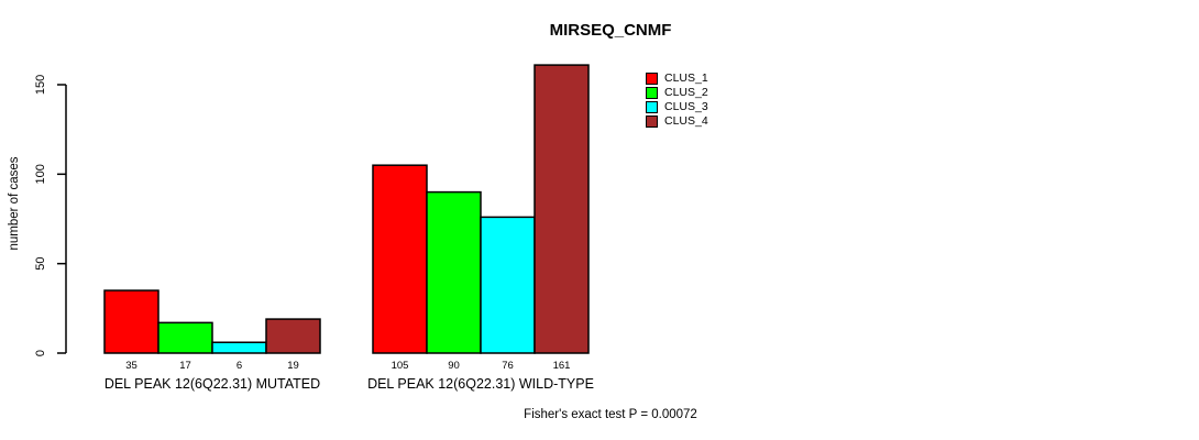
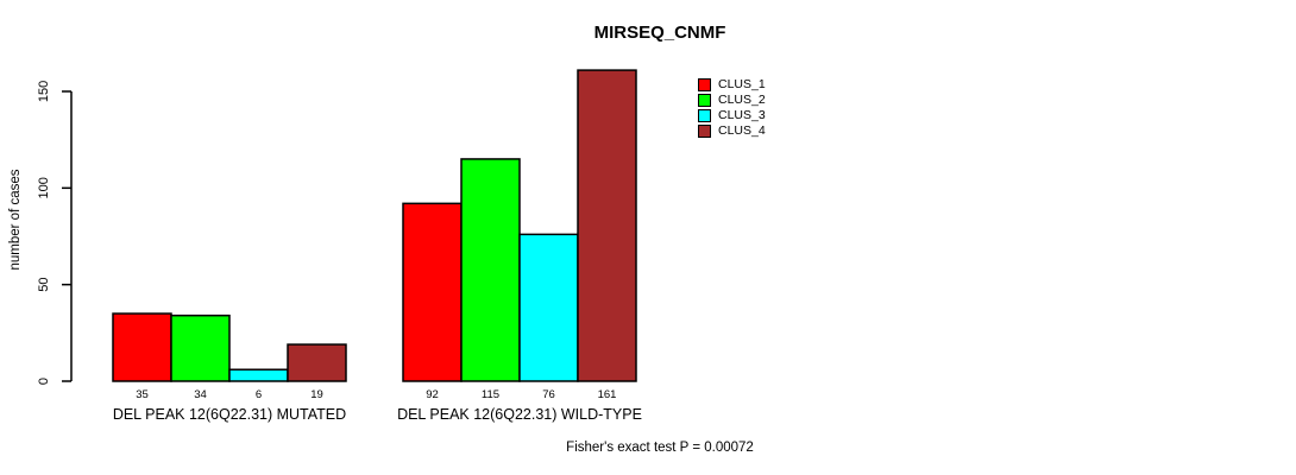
CLUS_2/DEL PEAK 12(6Q22.31) MUTATED: 17 -> 34
CLUS_1/DEL PEAK 12(6Q22.31) WILD-TYPE: 105 -> 92
CLUS_2/DEL PEAK 12(6Q22.31) WILD-TYPE: 90 -> 115
